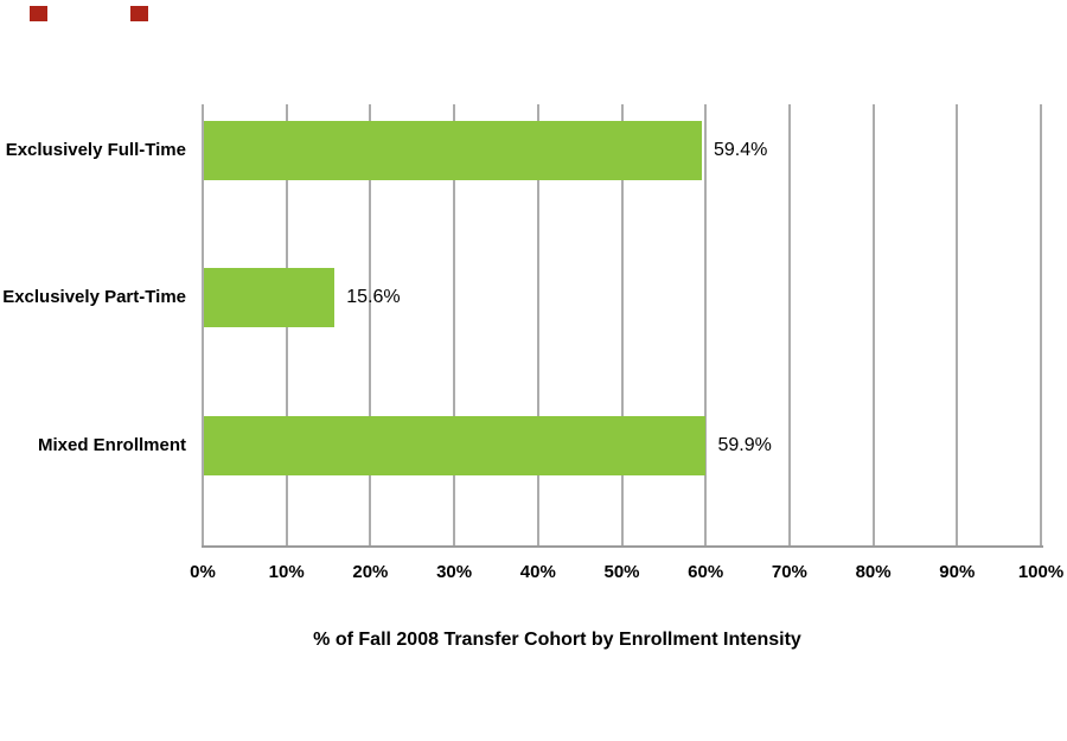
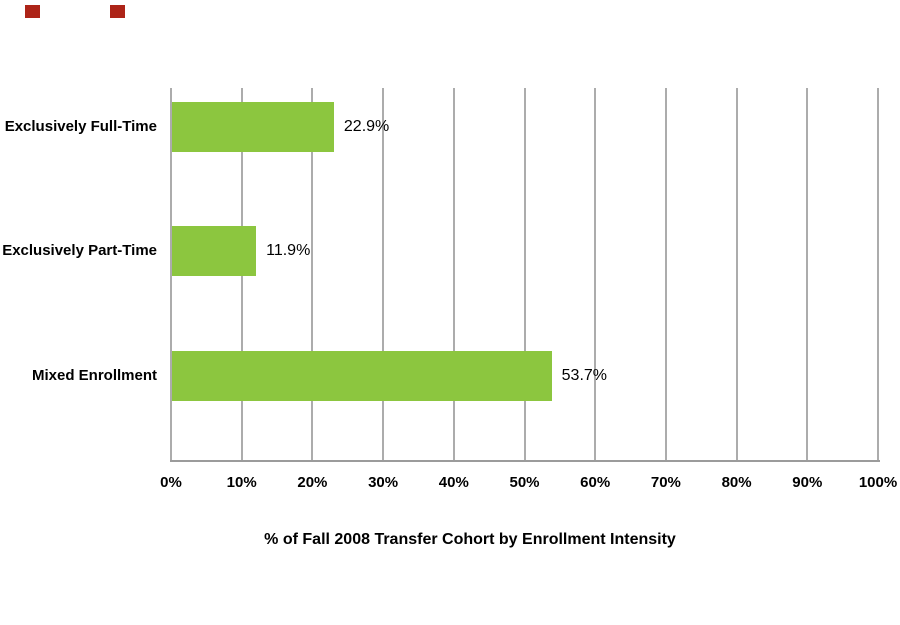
Exclusively Full-Time: 59.4% -> 22.9%
Exclusively Part-Time: 15.6% -> 11.9%
Mixed Enrollment: 59.9% -> 53.7%
